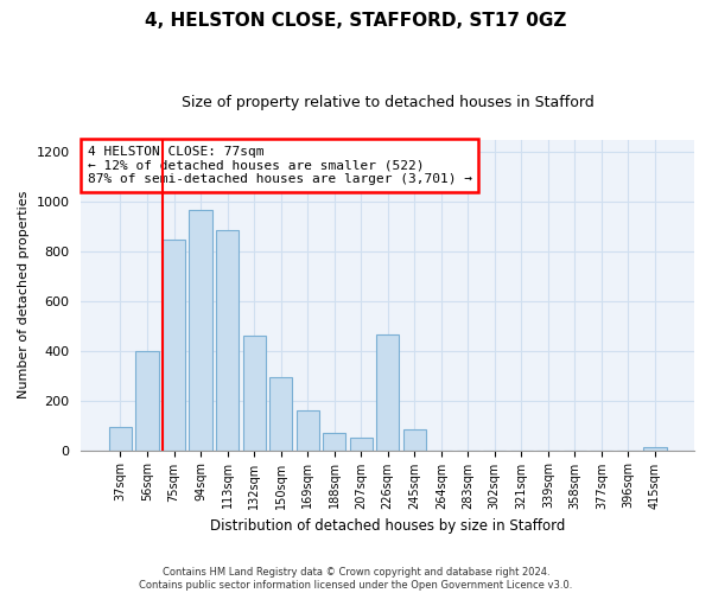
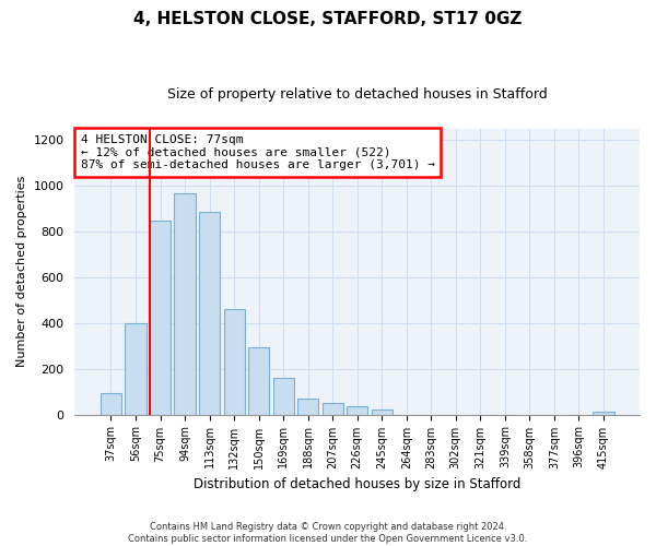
226sqm: 465 -> 35
245sqm: 85 -> 20
